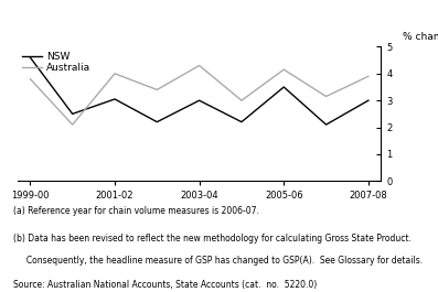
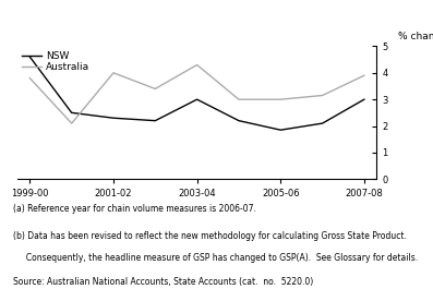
NSW/2001-02: 3.05 -> 2.30
NSW/2005-06: 3.50 -> 1.85
Australia/2005-06: 4.15 -> 3.00
